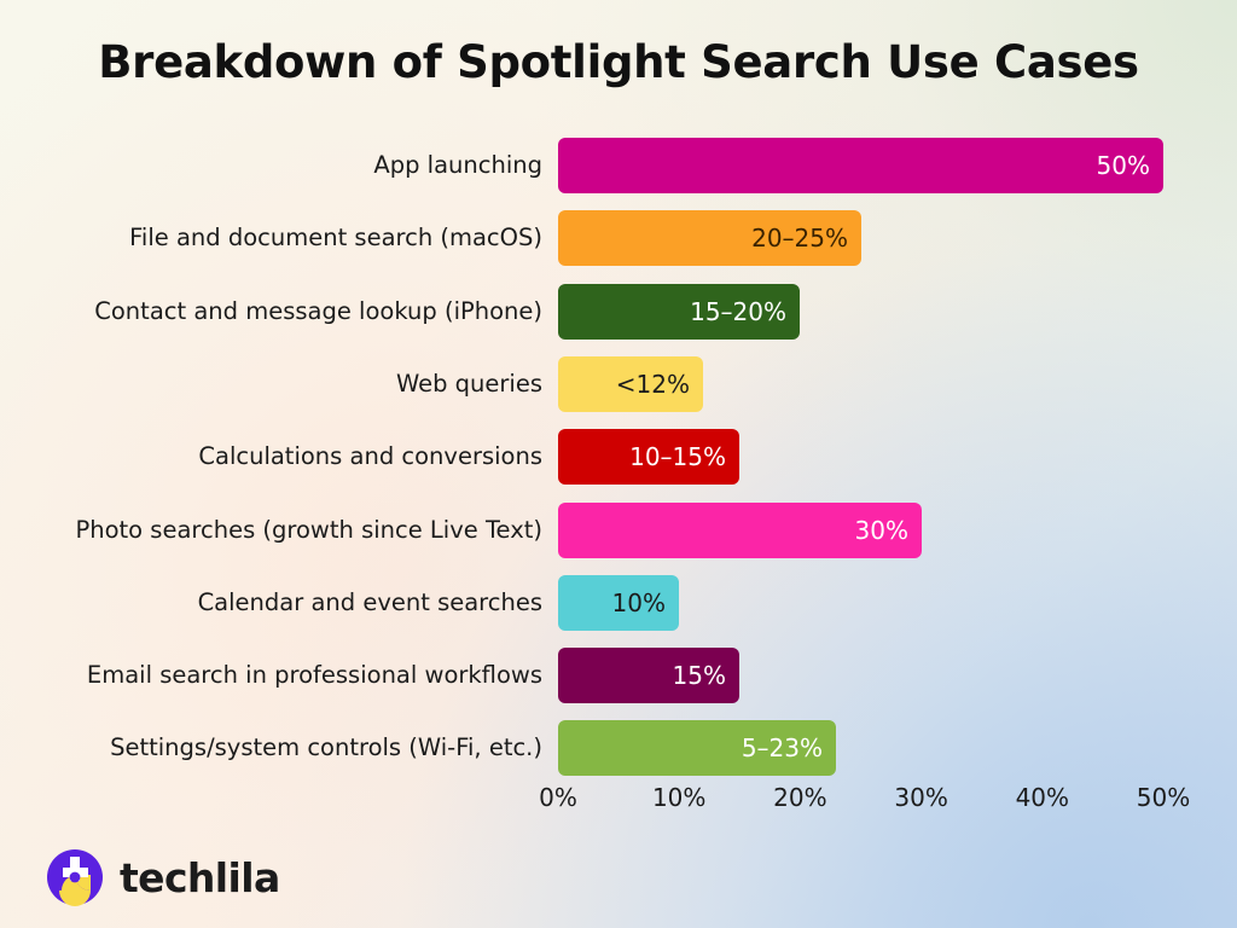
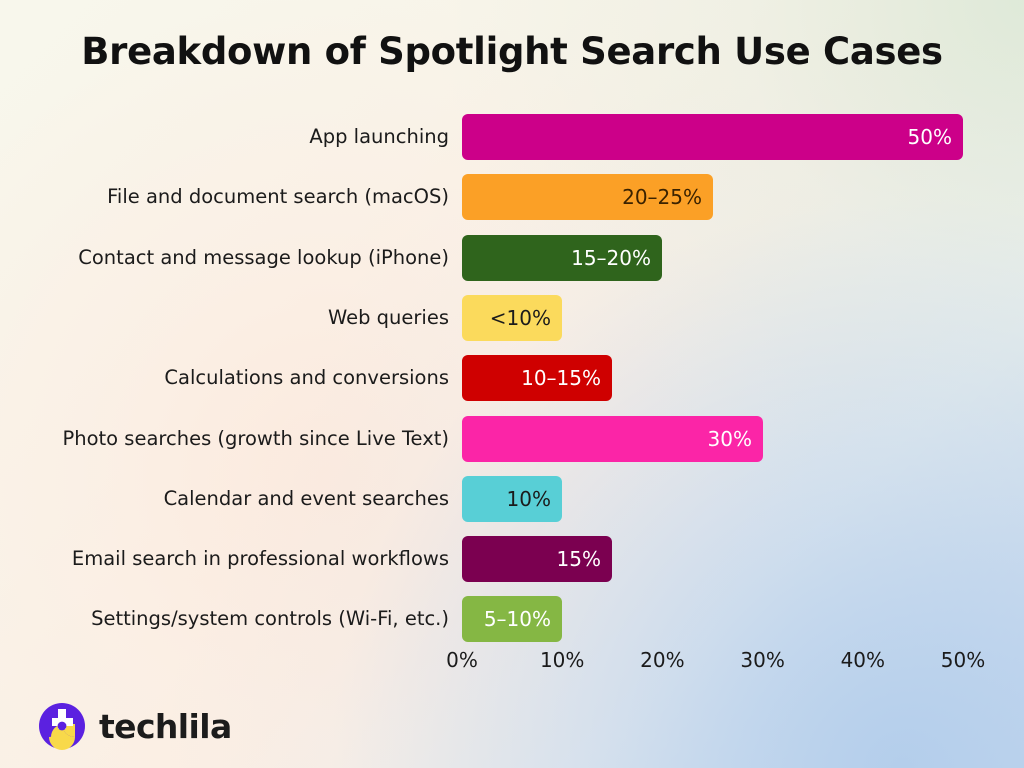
Web queries: 12 -> 10
Settings/system controls (Wi-Fi, etc.): 23 -> 10
